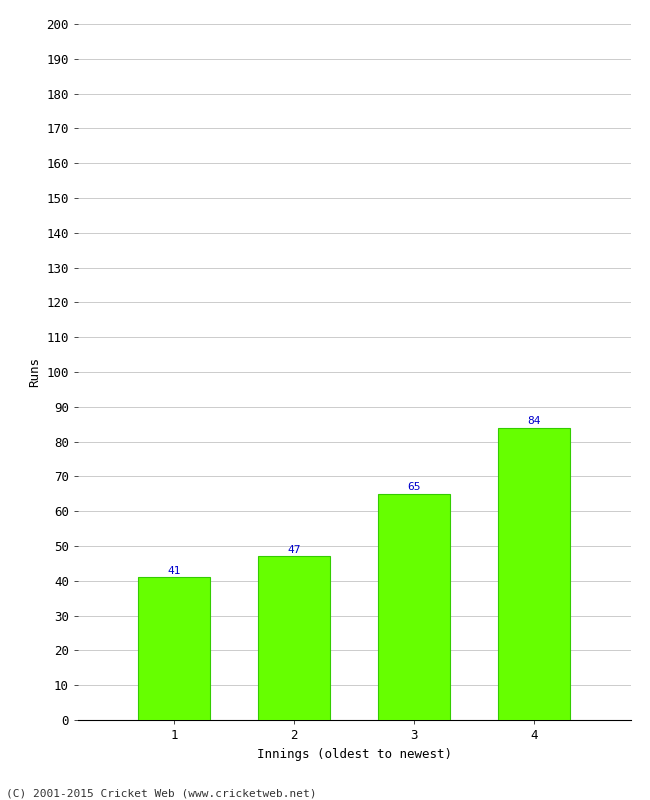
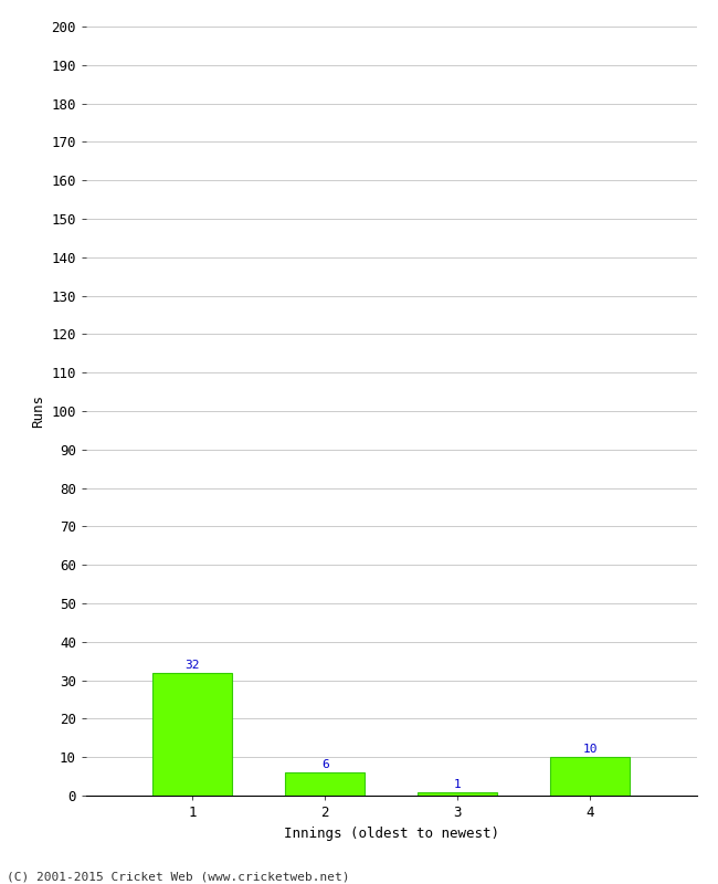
1: 41 -> 32
2: 47 -> 6
3: 65 -> 1
4: 84 -> 10
